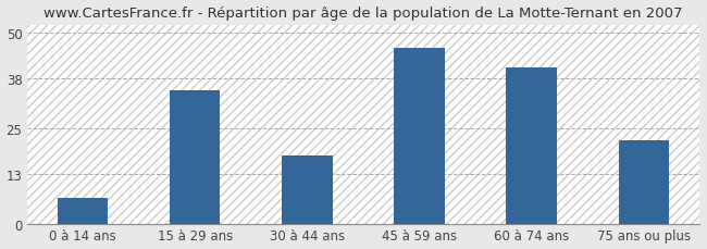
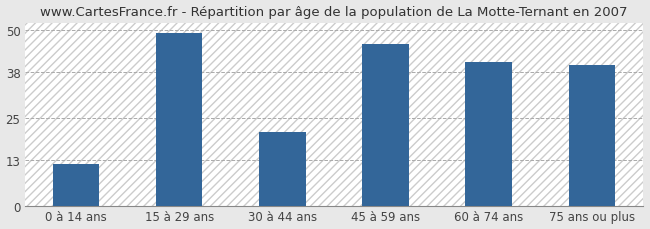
0 à 14 ans: 7 -> 12
15 à 29 ans: 35 -> 49
30 à 44 ans: 18 -> 21
75 ans ou plus: 22 -> 40
